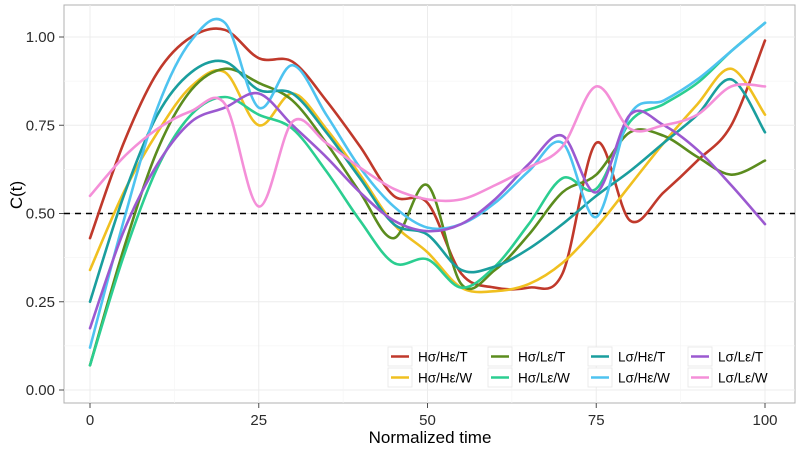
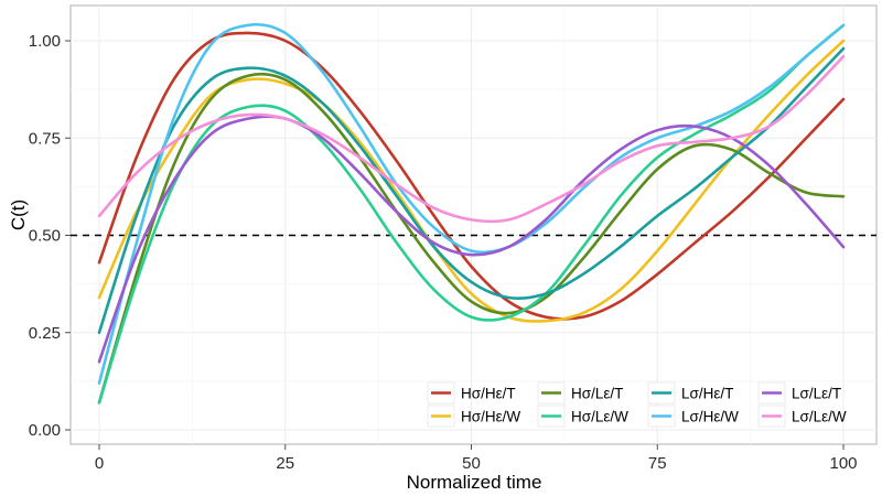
Hσ/Hε/T/25: 0.94 -> 1.00
Hσ/Hε/W/25: 0.75 -> 0.89
Hσ/Lε/T/25: 0.87 -> 0.90
Hσ/Lε/W/25: 0.78 -> 0.82
Lσ/Hε/T/25: 0.85 -> 0.91
Lσ/Hε/W/25: 0.80 -> 1.02
Lσ/Lε/T/25: 0.84 -> 0.80
Lσ/Lε/W/25: 0.52 -> 0.80
Hσ/Hε/T/50: 0.53 -> 0.42
Hσ/Hε/W/50: 0.39 -> 0.35
Hσ/Lε/T/50: 0.58 -> 0.33
Hσ/Lε/W/50: 0.37 -> 0.29
Lσ/Hε/T/50: 0.44 -> 0.38
Hσ/Hε/T/75: 0.70 -> 0.40
Hσ/Lε/T/75: 0.61 -> 0.67
Hσ/Lε/W/75: 0.57 -> 0.70
Lσ/Hε/W/75: 0.49 -> 0.75
Lσ/Lε/T/75: 0.56 -> 0.77
Lσ/Lε/W/75: 0.86 -> 0.73
Hσ/Hε/T/100: 0.99 -> 0.85
Hσ/Hε/W/100: 0.78 -> 1.00
Hσ/Lε/T/100: 0.65 -> 0.60
Lσ/Hε/T/100: 0.73 -> 0.98
Lσ/Lε/W/100: 0.86 -> 0.96
